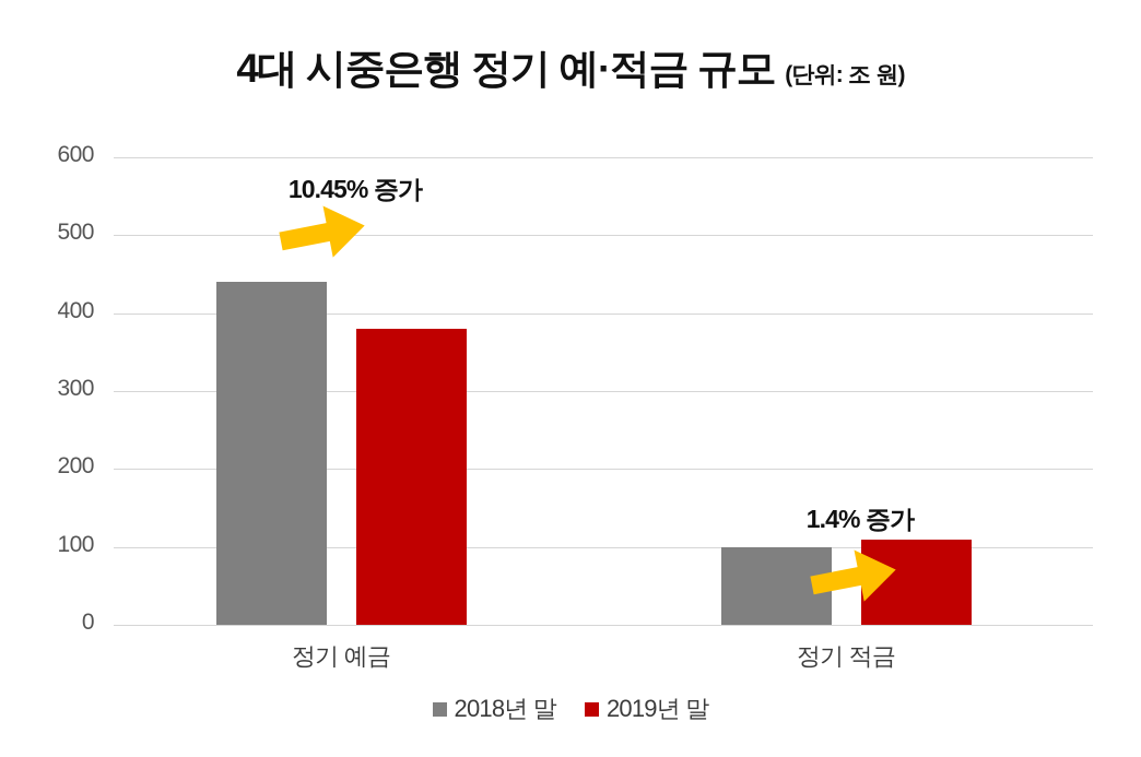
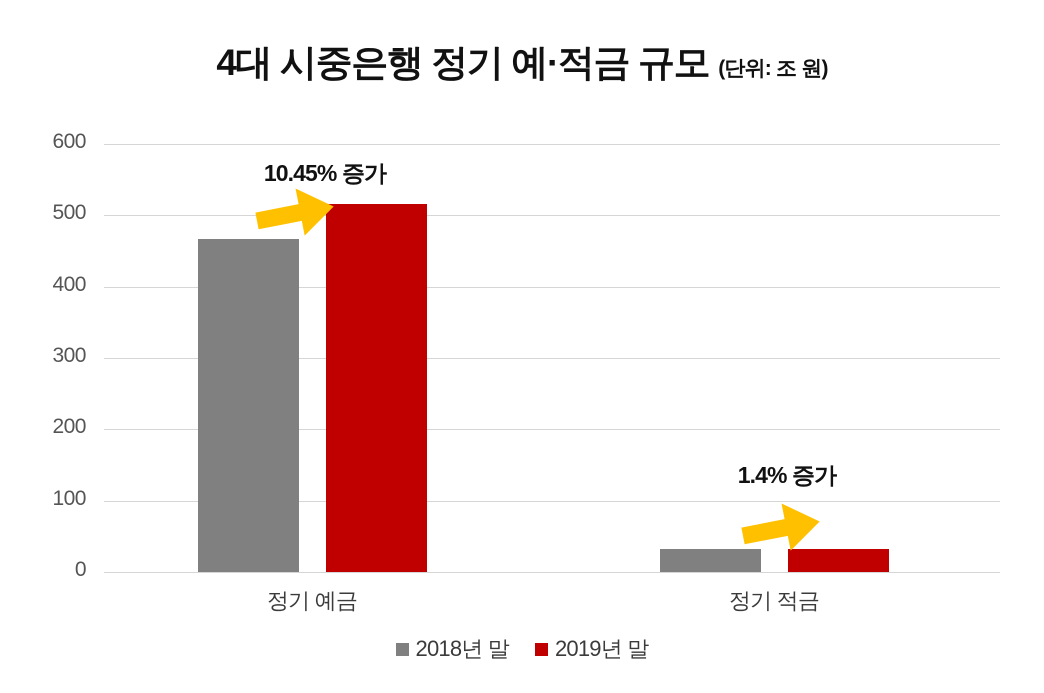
2018년 말/정기 예금: 440 -> 470
2019년 말/정기 예금: 380 -> 520
2018년 말/정기 적금: 100 -> 30
2019년 말/정기 적금: 110 -> 30
